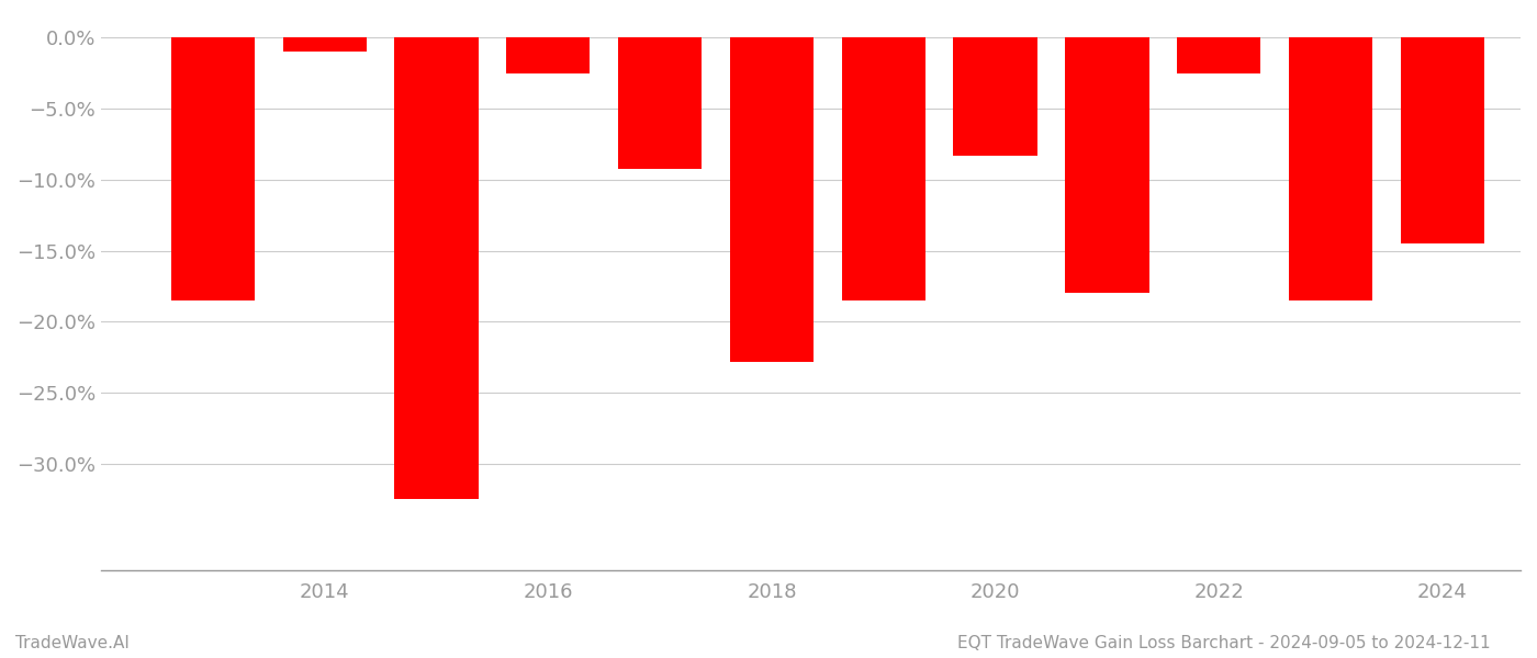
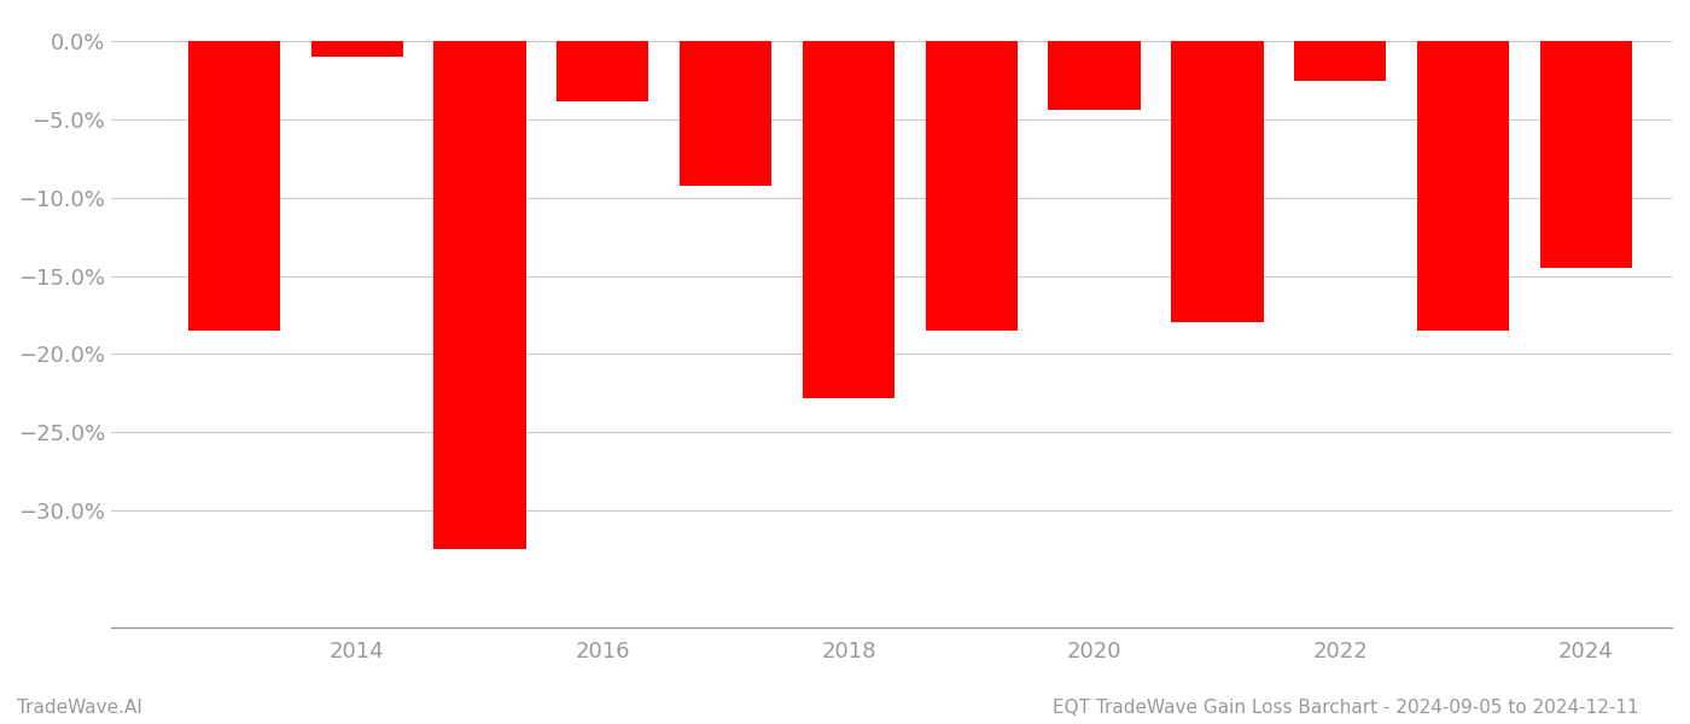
2016: -2.5% -> -3.8%
2020: -8.3% -> -4.4%
